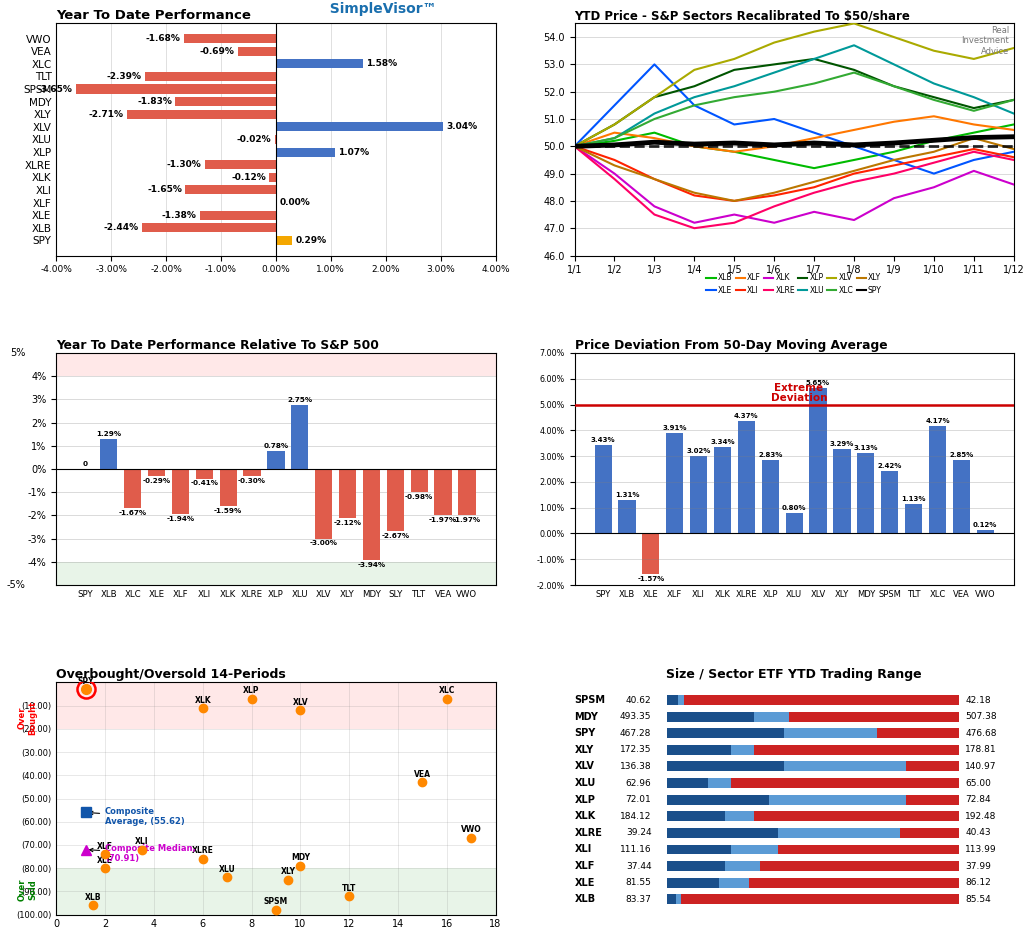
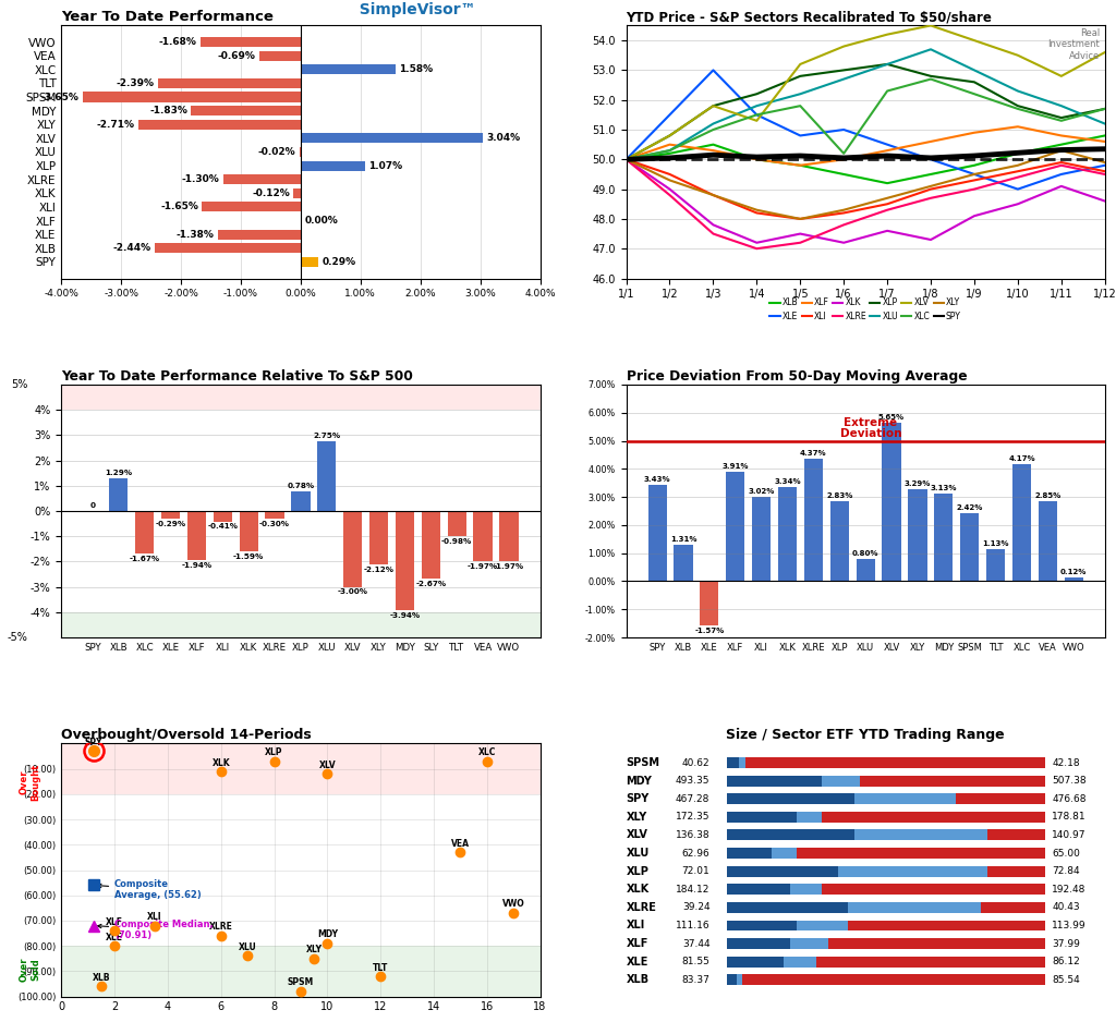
YTD Price - S&P Sectors Recalibrated To $50/share/XLV/1/4: 52.8 -> 51.3
YTD Price - S&P Sectors Recalibrated To $50/share/XLC/1/6: 52.0 -> 50.2
YTD Price - S&P Sectors Recalibrated To $50/share/XLP/1/9: 52.2 -> 52.6
YTD Price - S&P Sectors Recalibrated To $50/share/XLV/1/11: 53.2 -> 52.8
